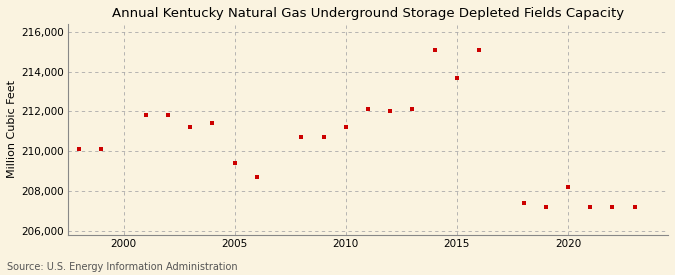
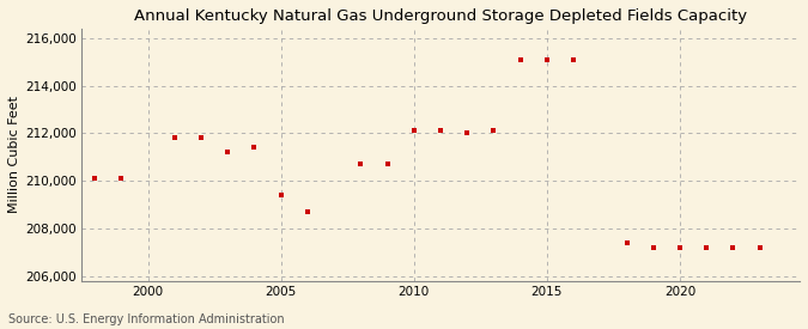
2010: 211,200 -> 212,100
2015: 213,700 -> 215,100
2020: 208,200 -> 207,200
